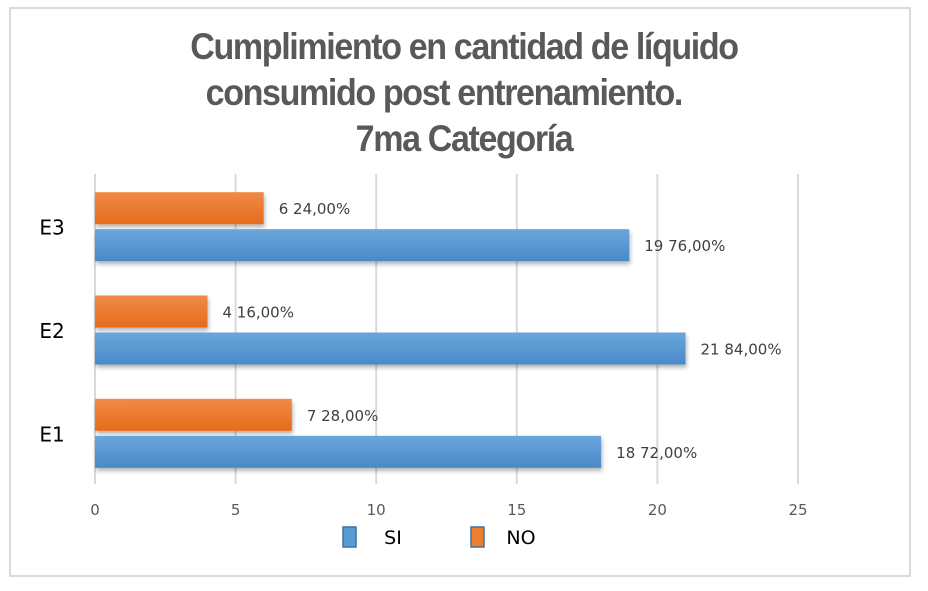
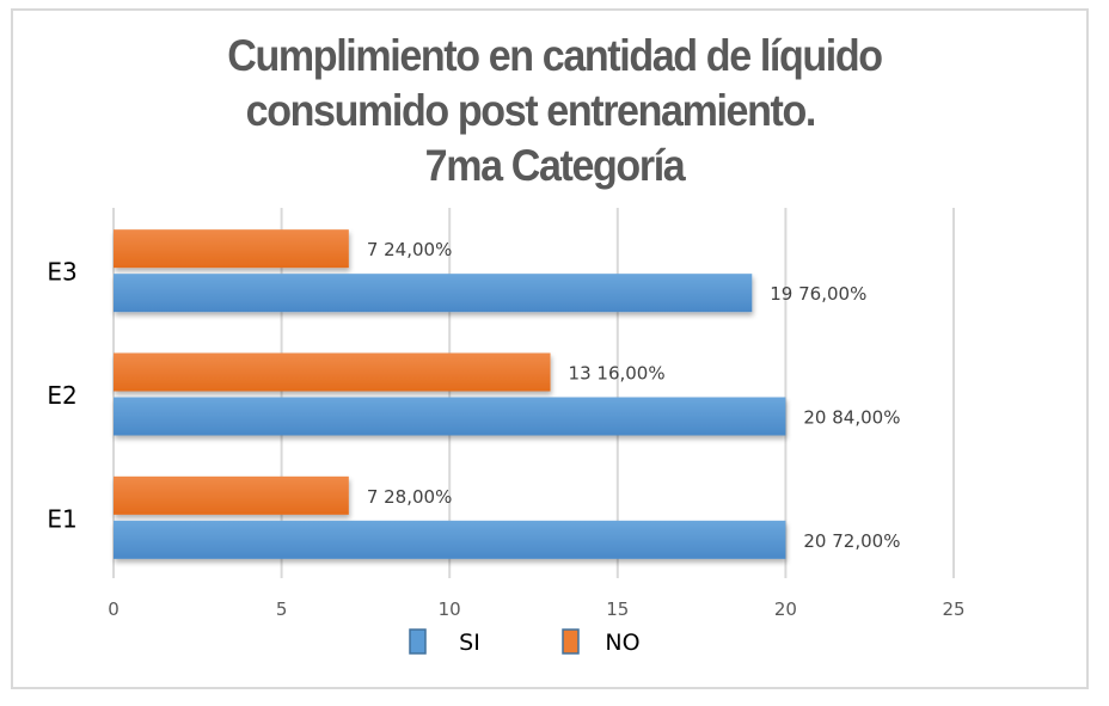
SI/E1: 18 -> 20
SI/E2: 21 -> 20
NO/E2: 4 -> 13
NO/E3: 6 -> 7
